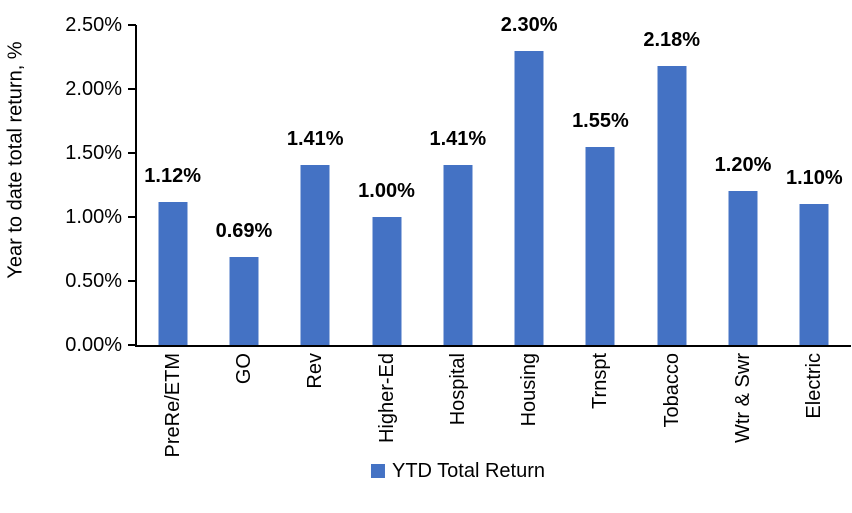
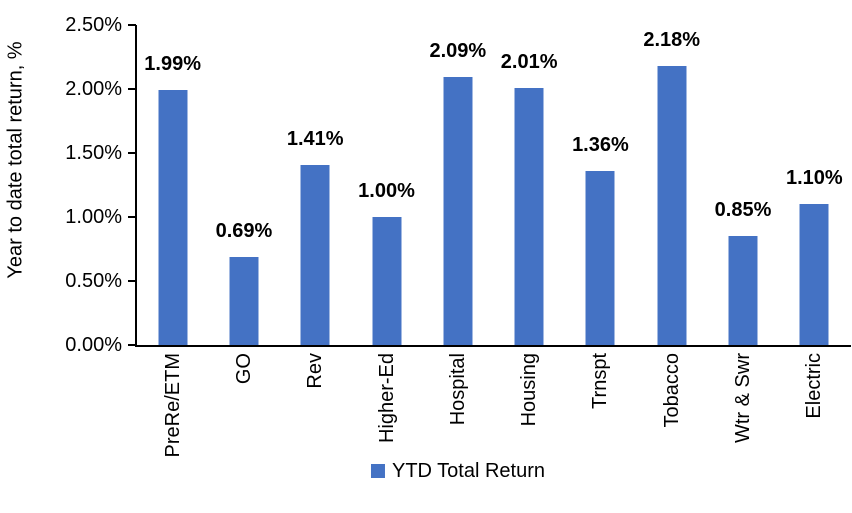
PreRe/ETM: 1.12% -> 1.99%
Hospital: 1.41% -> 2.09%
Housing: 2.30% -> 2.01%
Trnspt: 1.55% -> 1.36%
Wtr & Swr: 1.20% -> 0.85%
